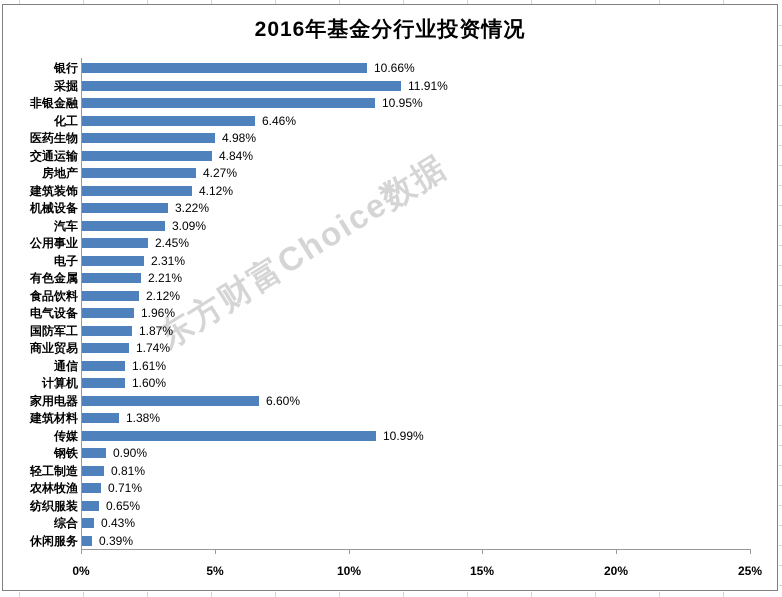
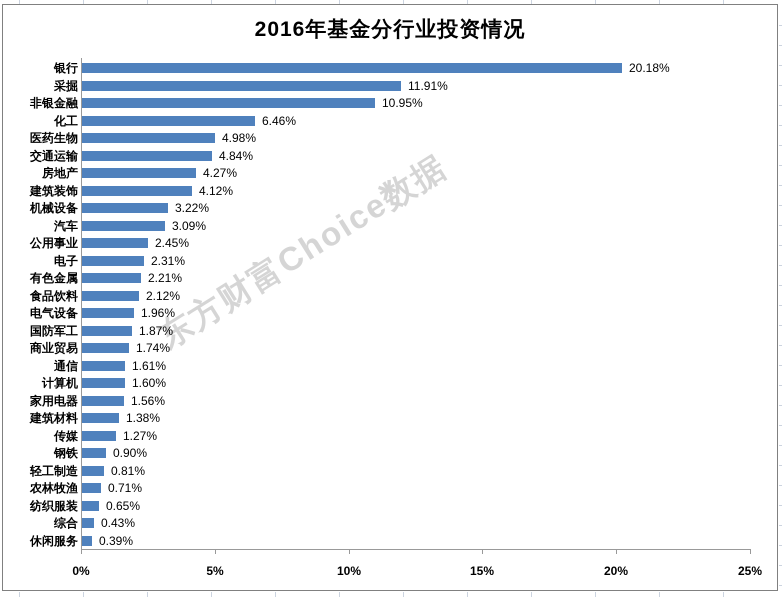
银行: 10.66% -> 20.18%
家用电器: 6.60% -> 1.56%
传媒: 10.99% -> 1.27%
